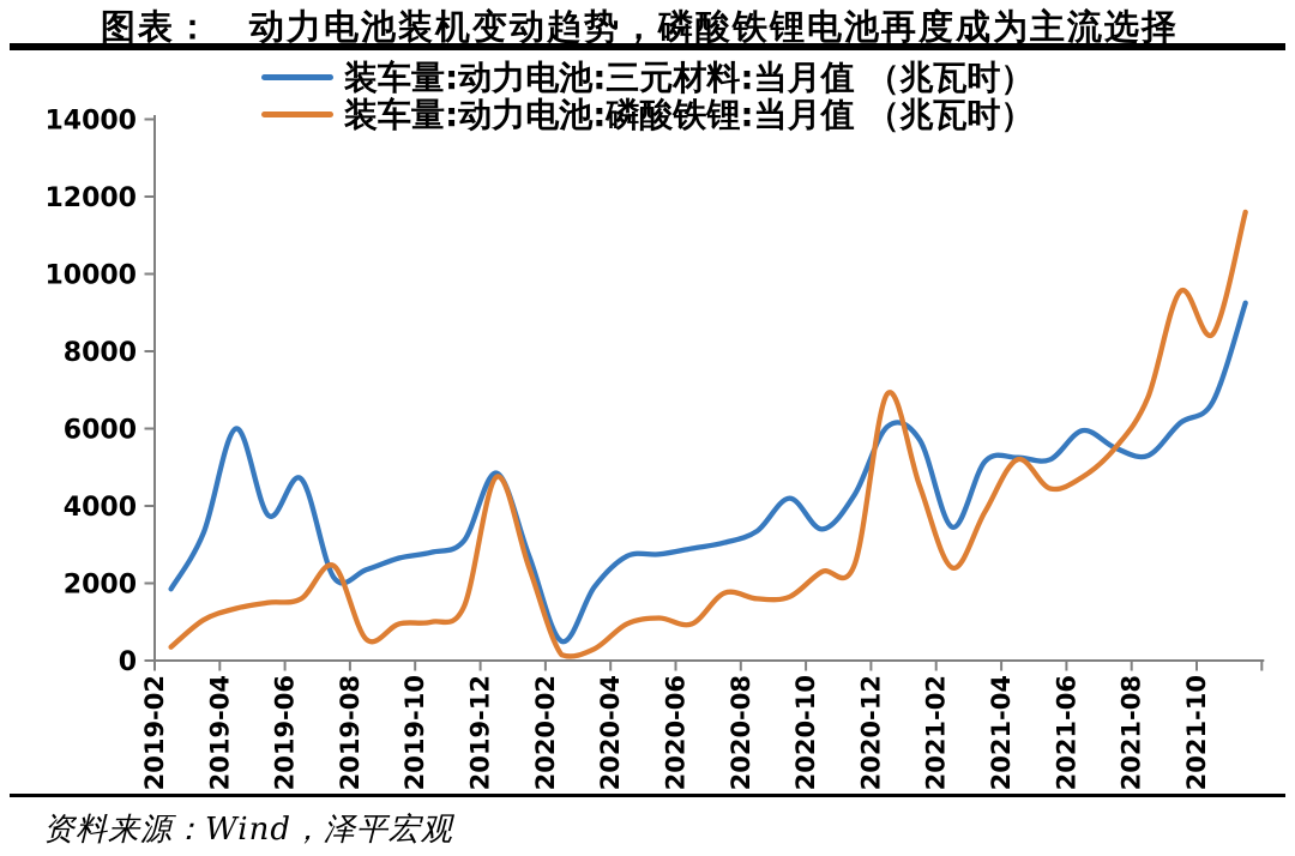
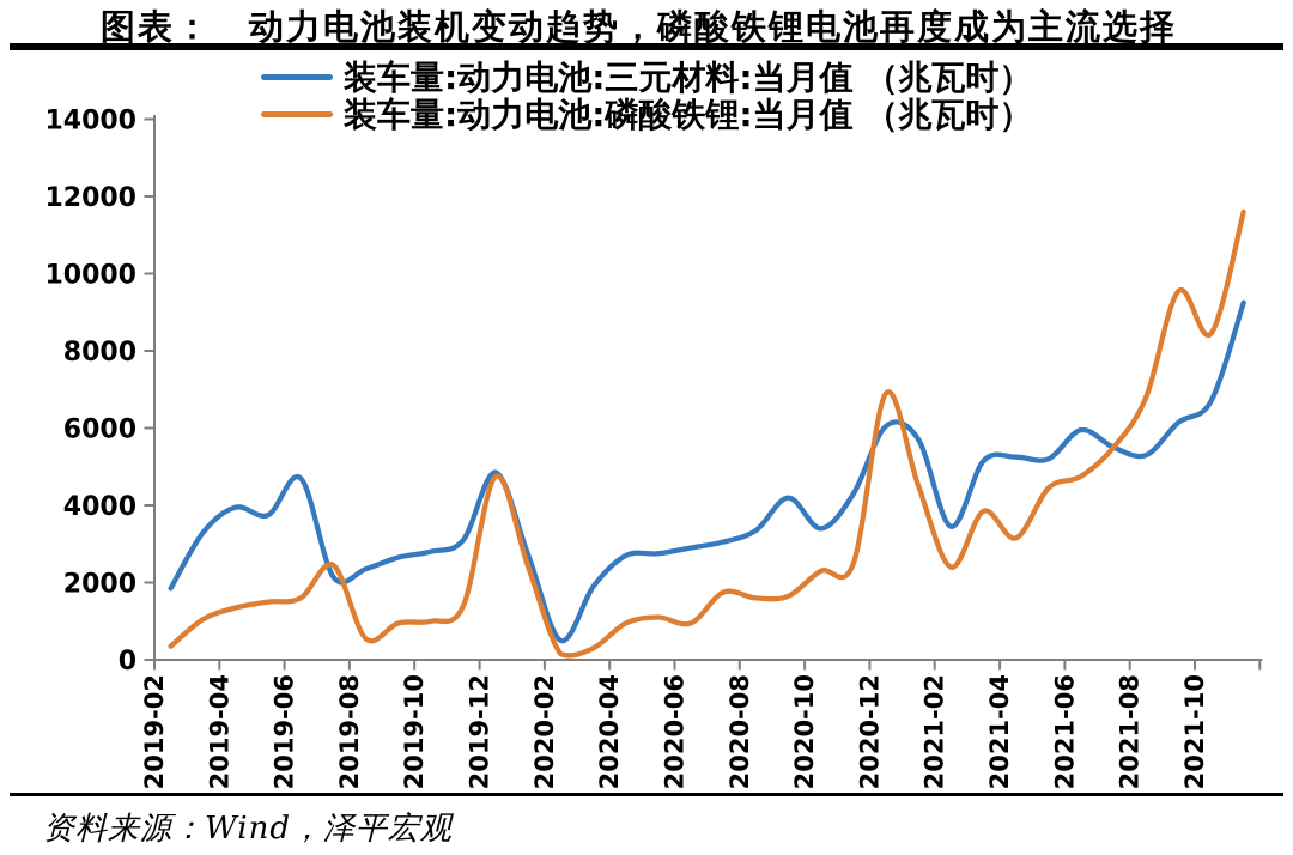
装车量:动力电池:三元材料:当月值 （兆瓦时）/2019-04: 6000 -> 4000
装车量:动力电池:磷酸铁锂:当月值 （兆瓦时）/2021-04: 5200 -> 3200
